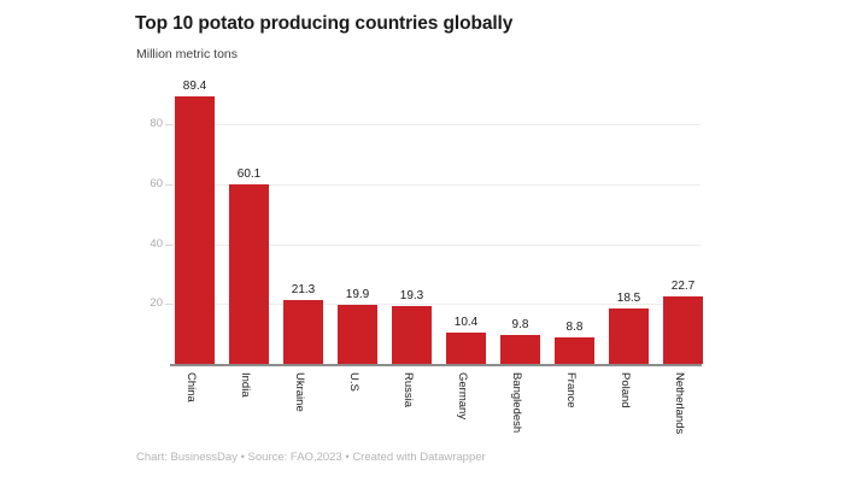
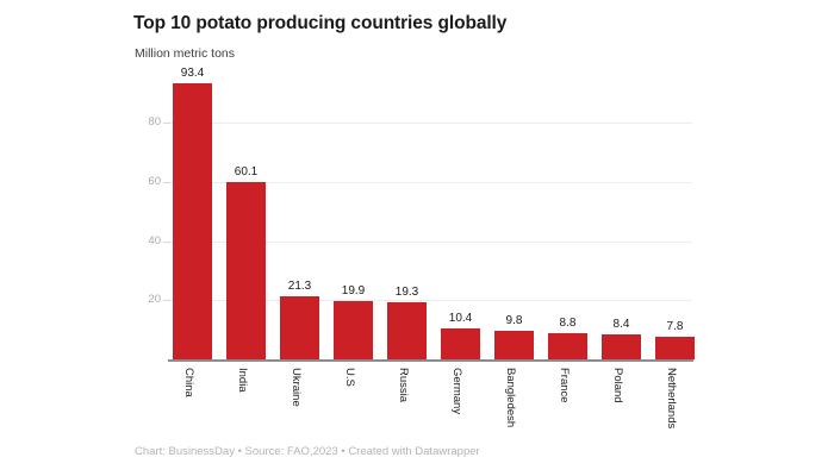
China: 89.4 -> 93.4
Poland: 18.5 -> 8.4
Netherlands: 22.7 -> 7.8
